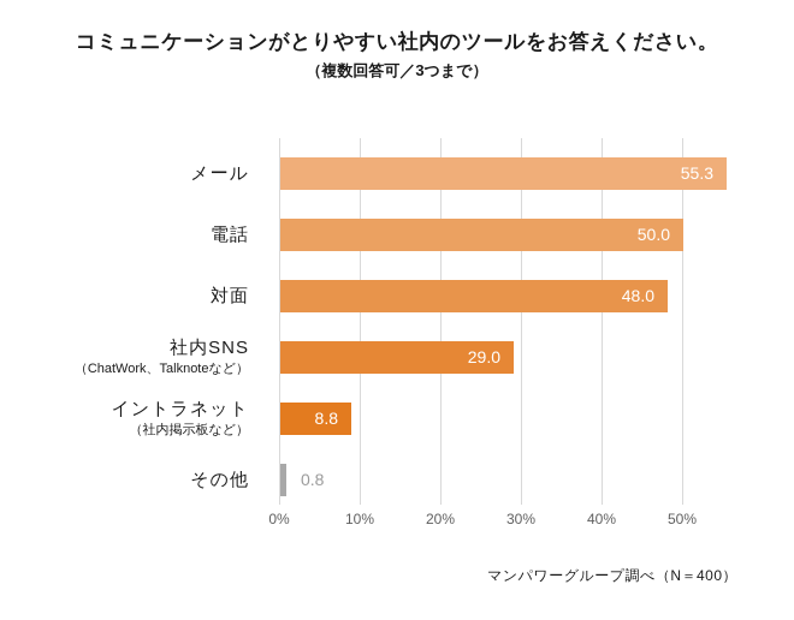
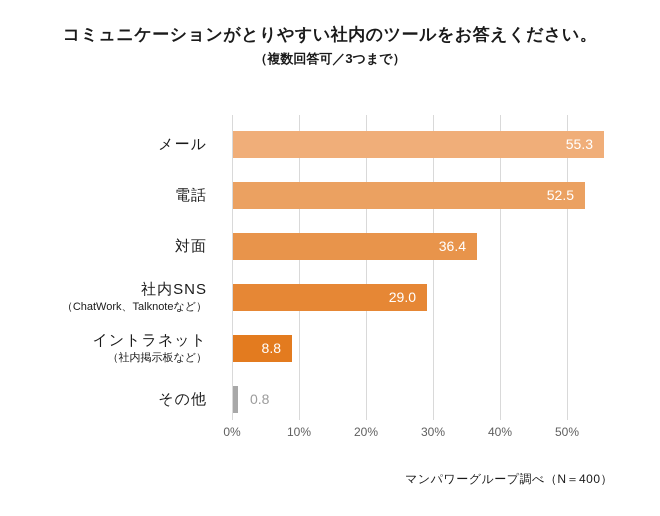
電話: 50.0 -> 52.5
対面: 48.0 -> 36.4
